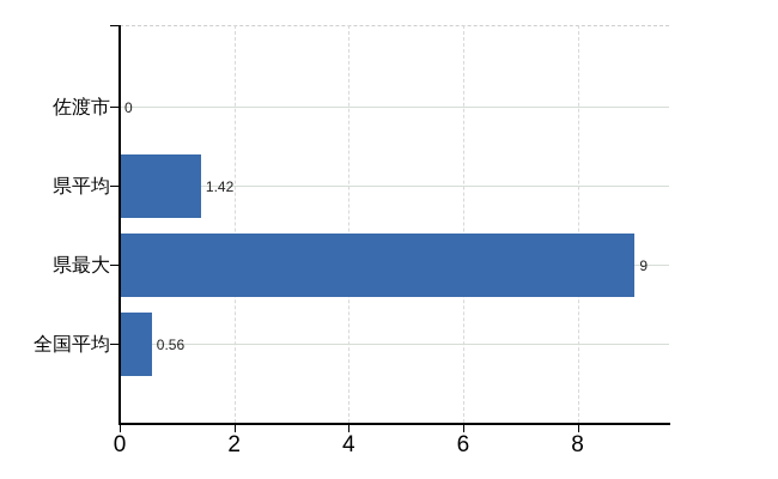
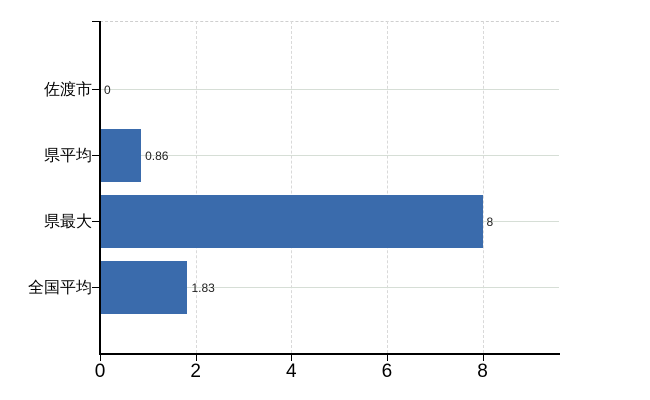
県平均: 1.42 -> 0.86
県最大: 9 -> 8
全国平均: 0.56 -> 1.83
